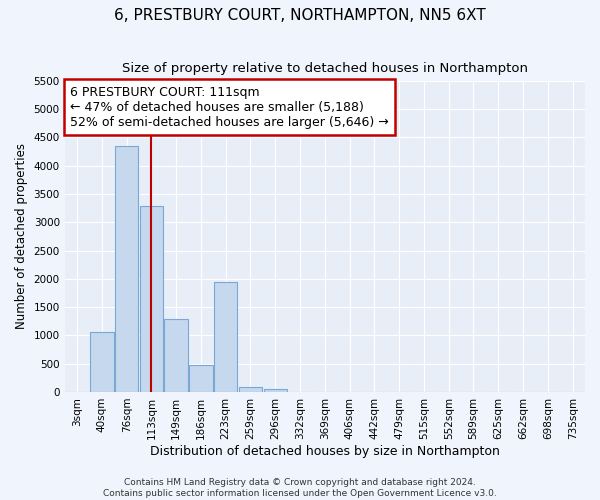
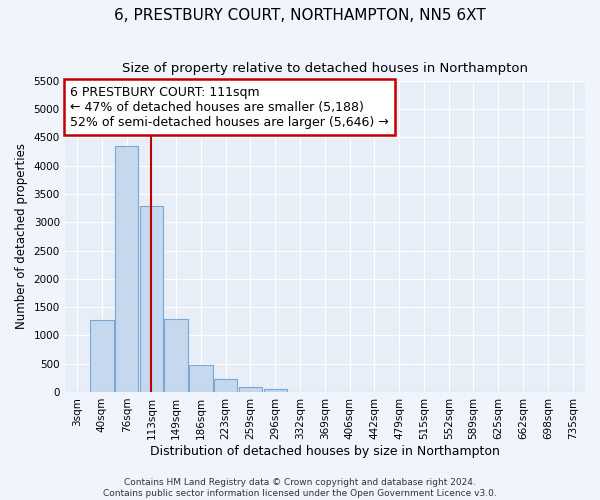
40sqm: 1060 -> 1270
223sqm: 1940 -> 230
